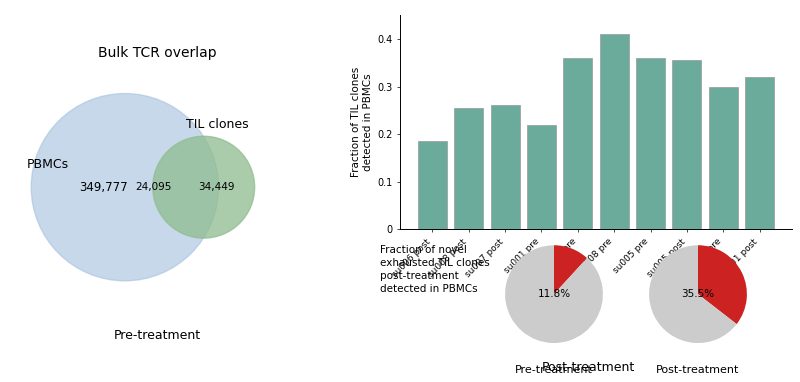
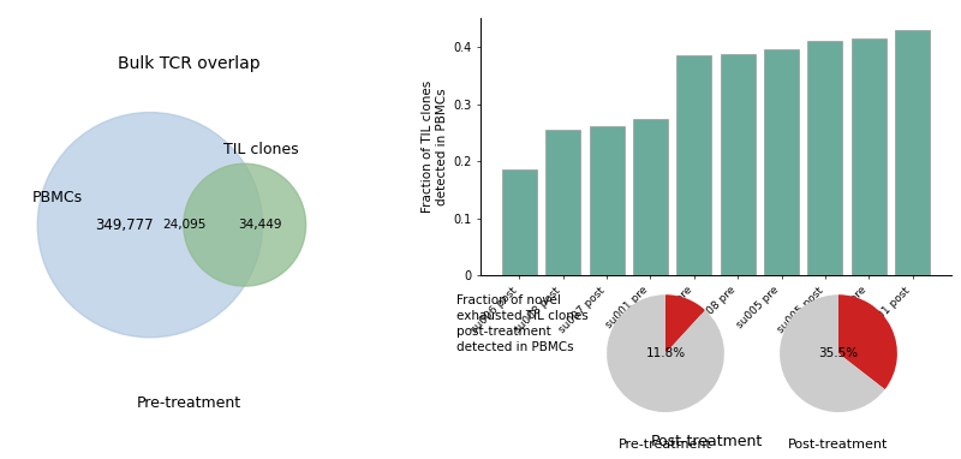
su001 pre: 0.220 -> 0.273
su006 pre: 0.360 -> 0.385
su008 pre: 0.410 -> 0.388
su005 pre: 0.360 -> 0.395
su005 post: 0.355 -> 0.410
su007 pre: 0.300 -> 0.415
su001 post: 0.320 -> 0.430
